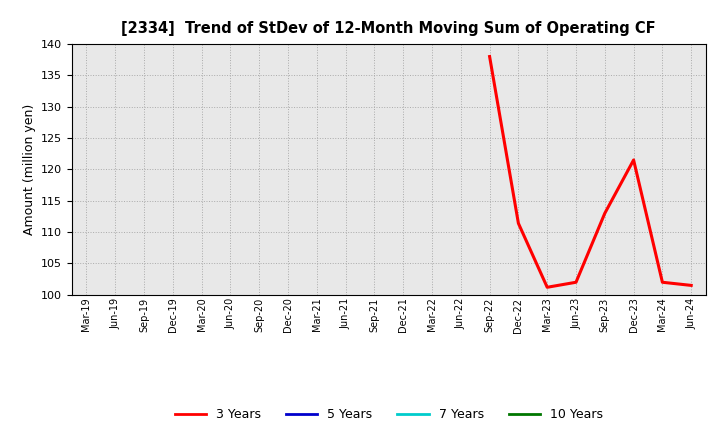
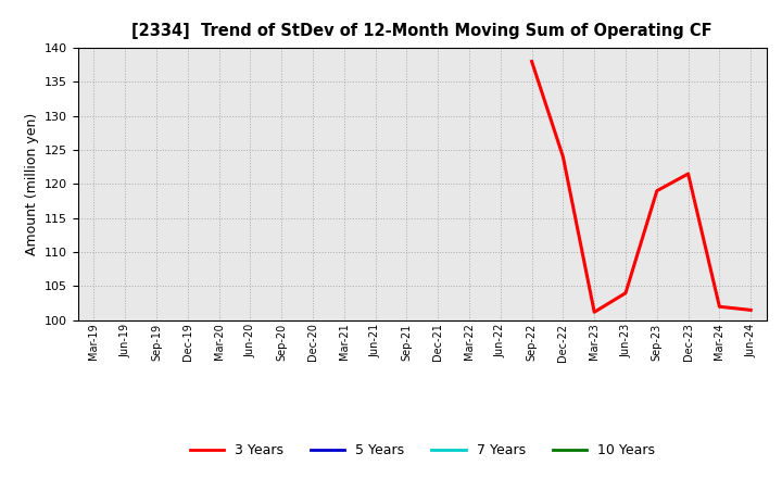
Dec-22: 111.4 -> 124.0
Jun-23: 102.0 -> 104.0
Sep-23: 113.0 -> 119.0
